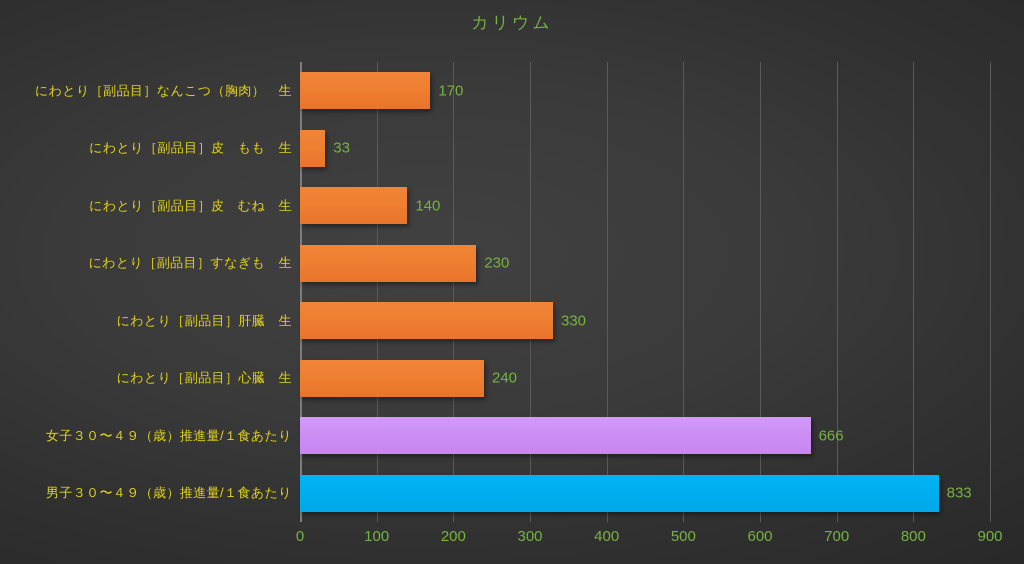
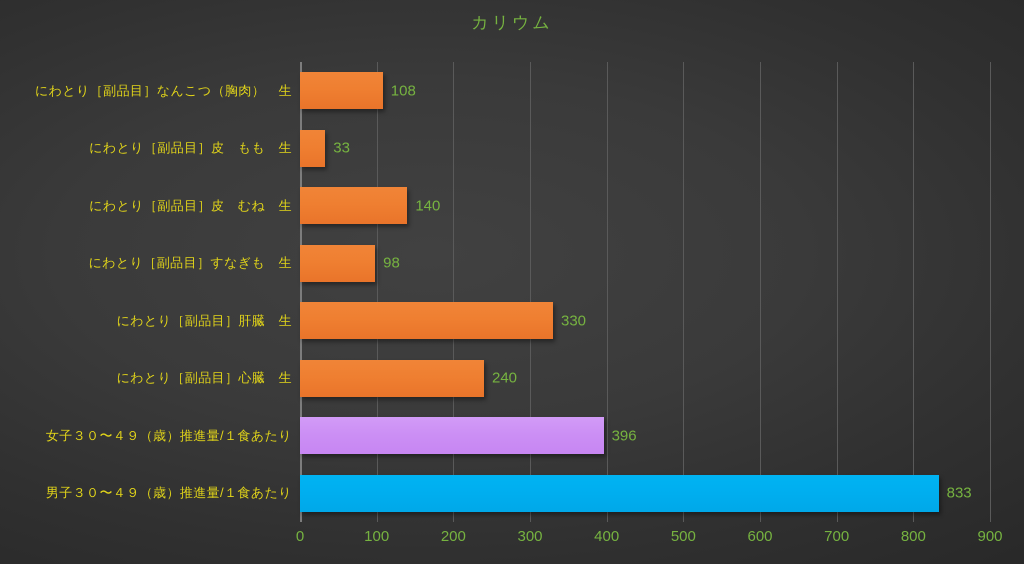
にわとり［副品目］なんこつ（胸肉） 生: 170 -> 108
にわとり［副品目］すなぎも 生: 230 -> 98
女子３０〜４９（歳）推進量/１食あたり: 666 -> 396
